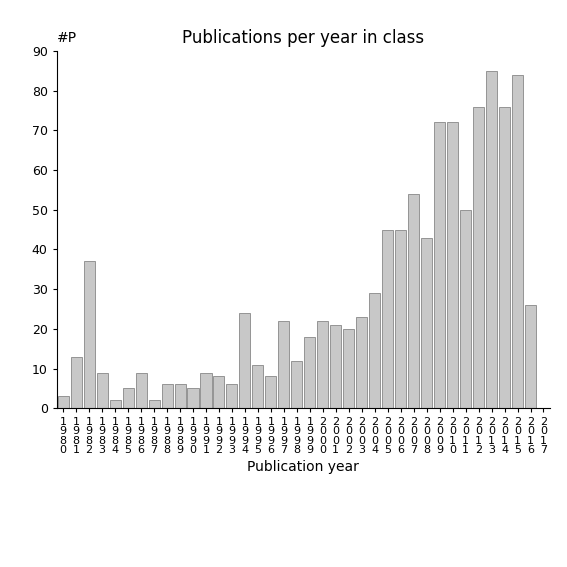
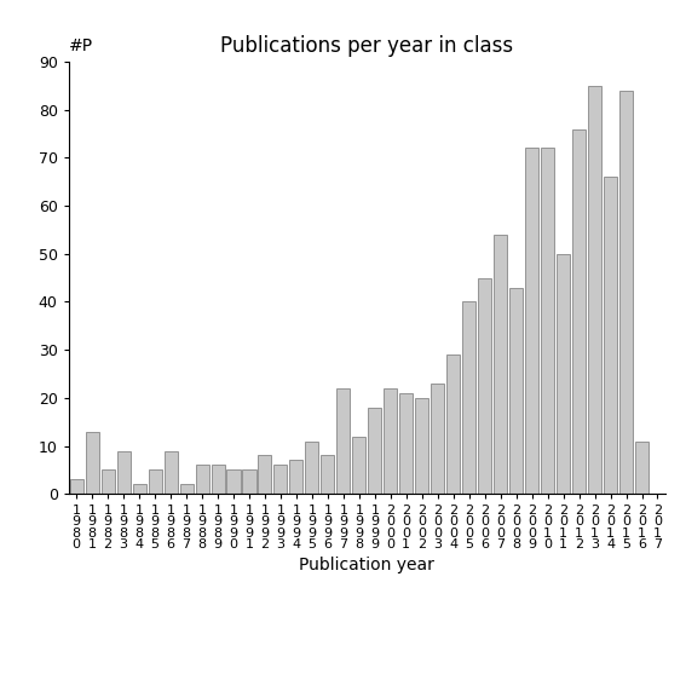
1 9 8 2: 37 -> 5
1 9 9 1: 9 -> 5
1 9 9 4: 24 -> 7
2 0 0 5: 45 -> 40
2 0 1 4: 76 -> 66
2 0 1 6: 26 -> 11
